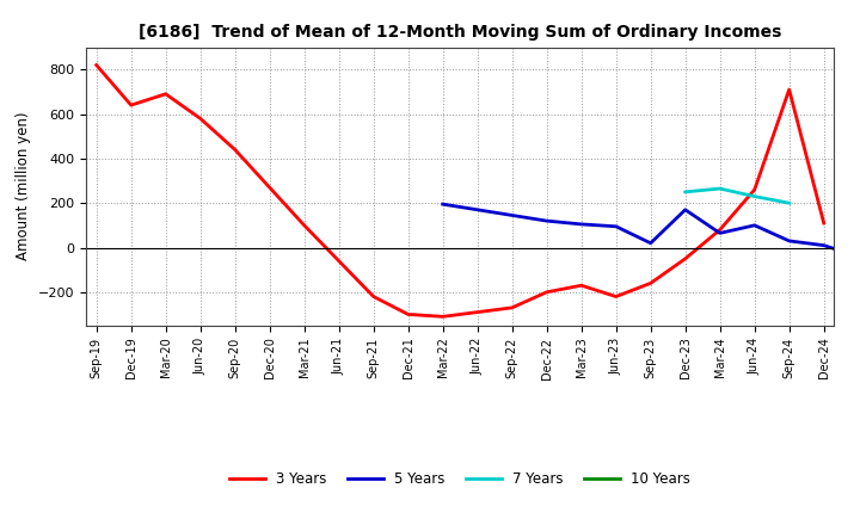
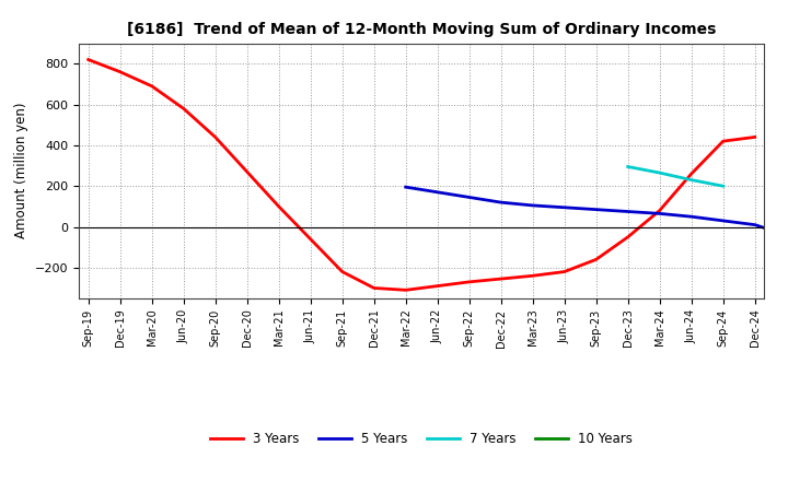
3 Years/Dec-19: 640 -> 760
3 Years/Dec-22: -200 -> -260
3 Years/Mar-23: -170 -> -240
5 Years/Sep-23: 20 -> 80
5 Years/Dec-23: 170 -> 80
7 Years/Dec-23: 250 -> 300
5 Years/Jun-24: 100 -> 50
3 Years/Sep-24: 710 -> 420
3 Years/Dec-24: 110 -> 440
